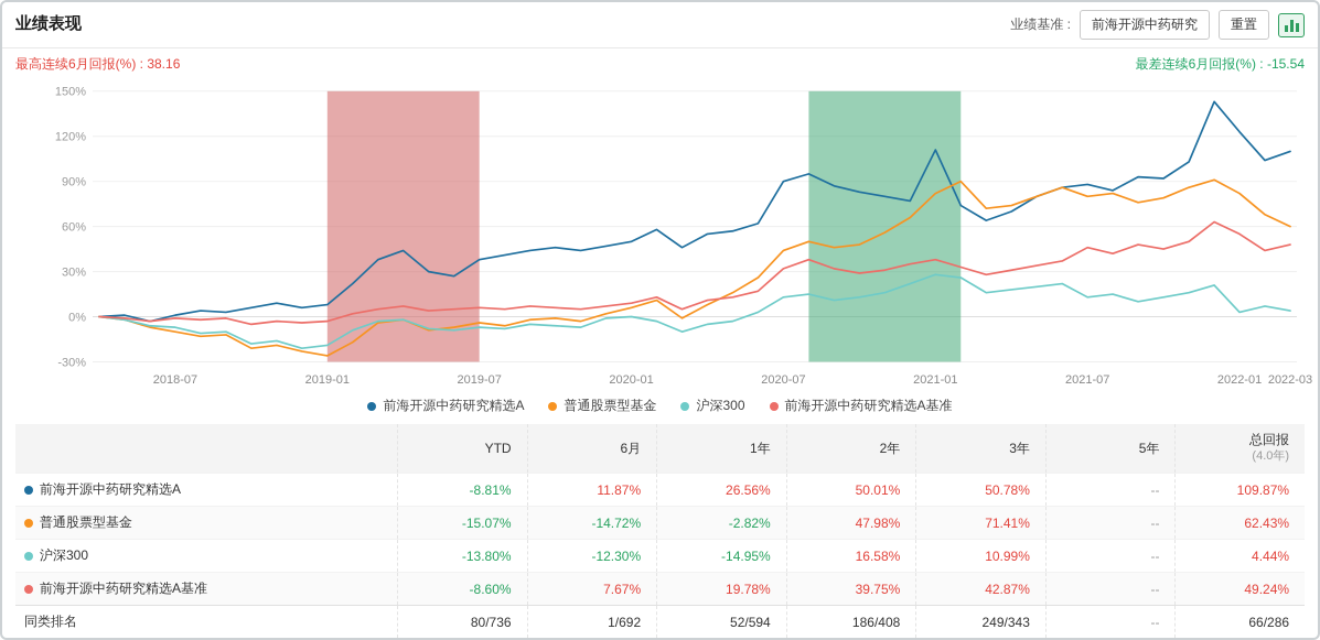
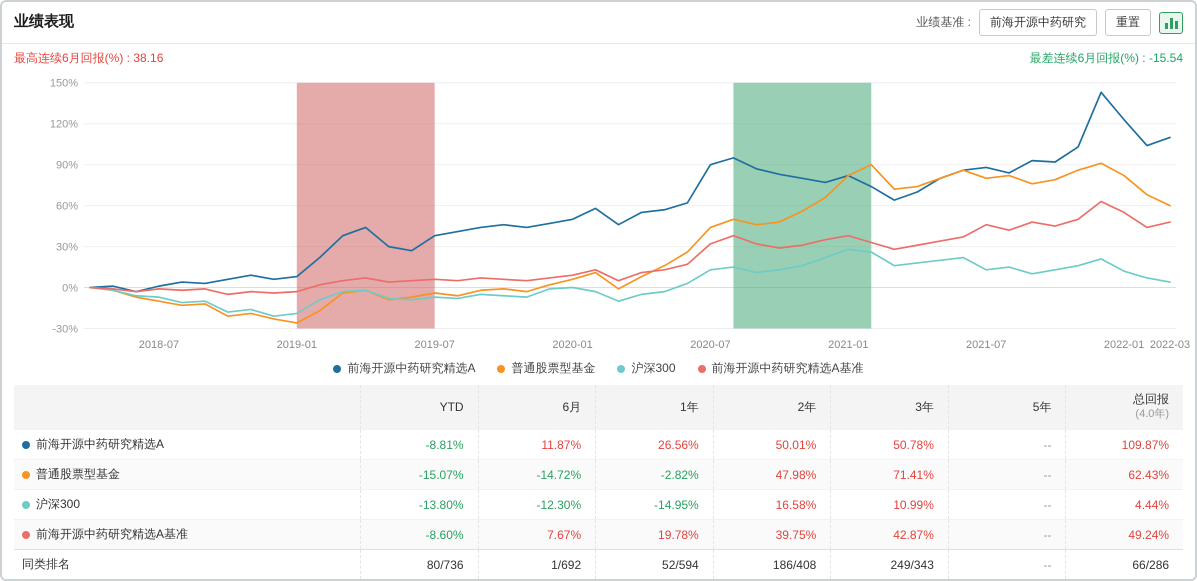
前海开源中药研究精选A/2021-01: 111% -> 82%
沪深300/2022-01: 3% -> 12%
